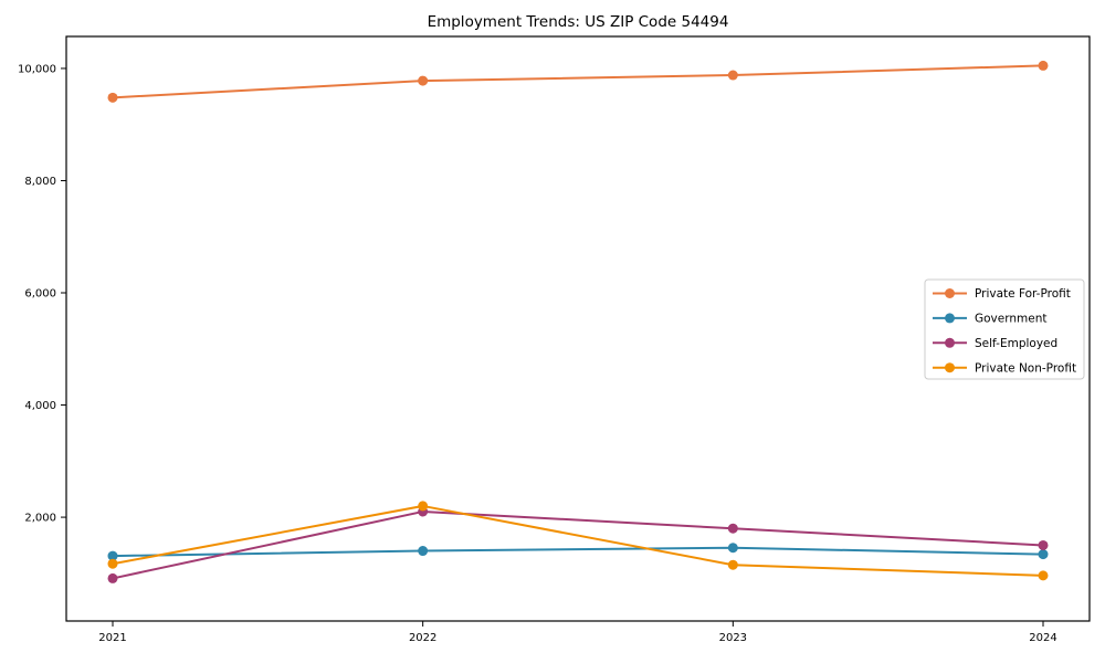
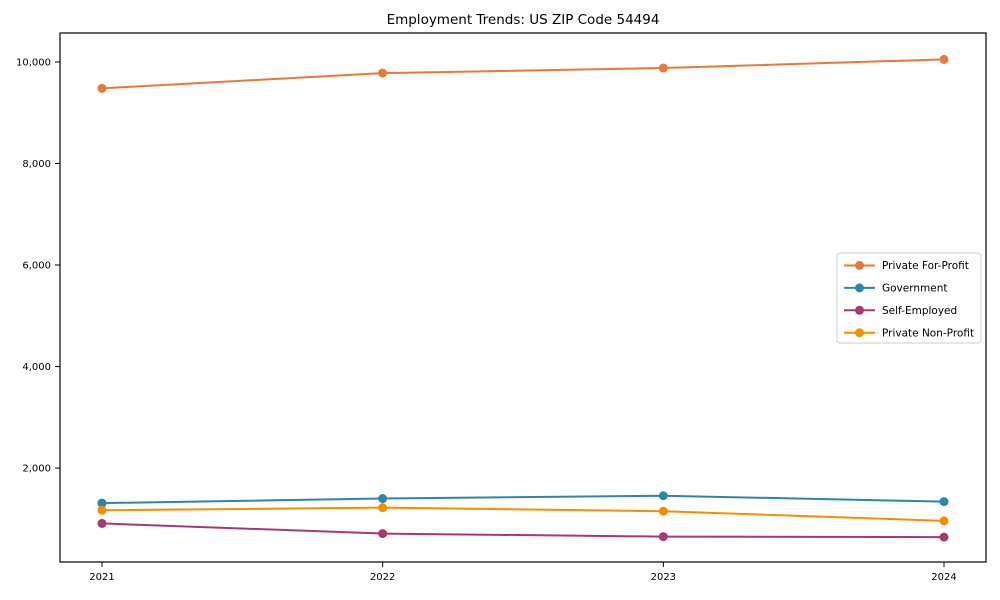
Self-Employed/2022: 2100 -> 700
Private Non-Profit/2022: 2200 -> 1200
Self-Employed/2023: 1800 -> 600
Self-Employed/2024: 1500 -> 600
